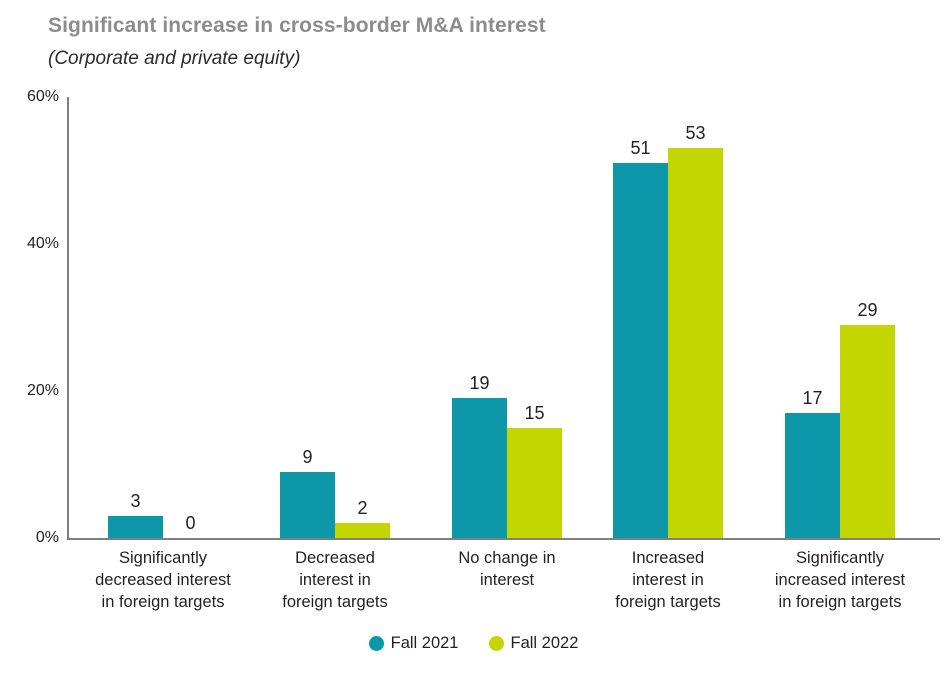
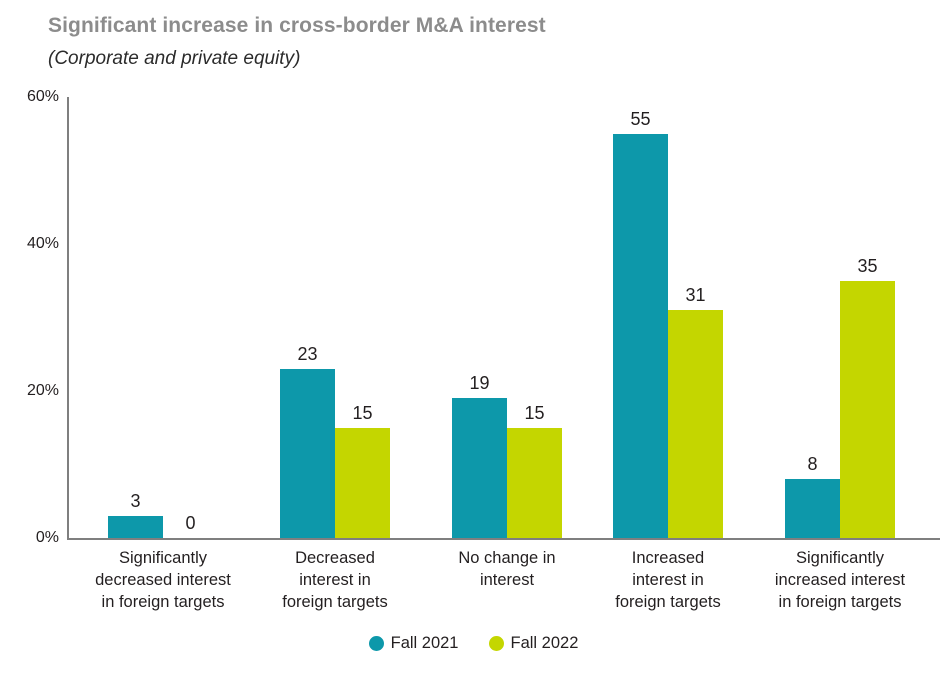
Fall 2021/Decreased interest in foreign targets: 9 -> 23
Fall 2022/Decreased interest in foreign targets: 2 -> 15
Fall 2021/Increased interest in foreign targets: 51 -> 55
Fall 2022/Increased interest in foreign targets: 53 -> 31
Fall 2021/Significantly increased interest in foreign targets: 17 -> 8
Fall 2022/Significantly increased interest in foreign targets: 29 -> 35
